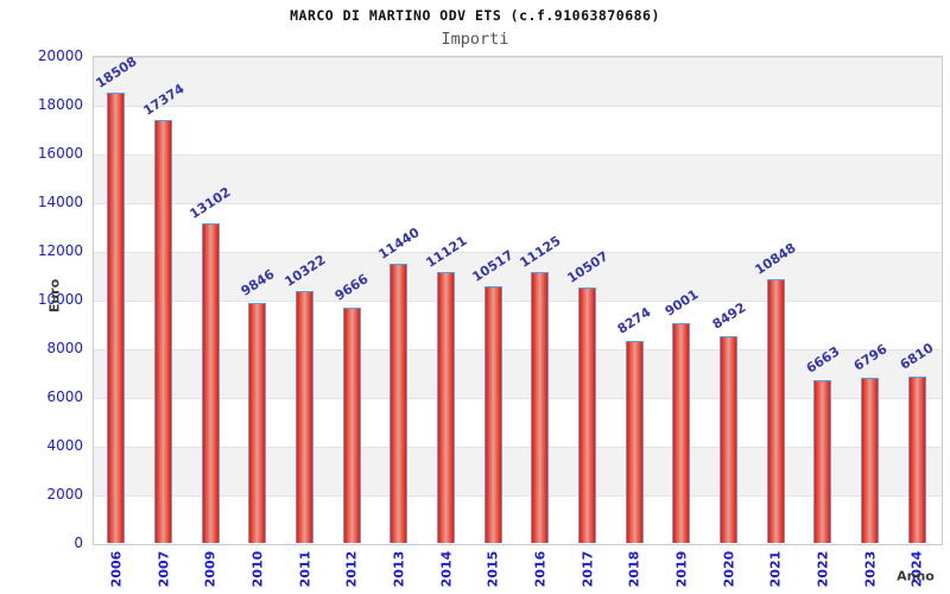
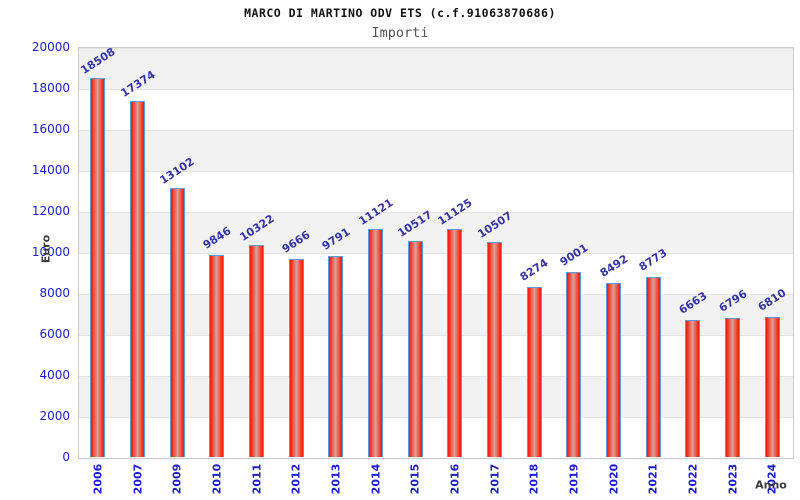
2013: 11440 -> 9791
2021: 10848 -> 8773
